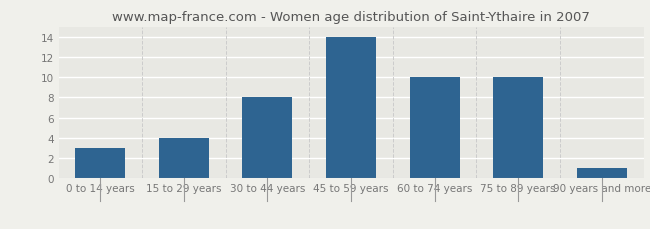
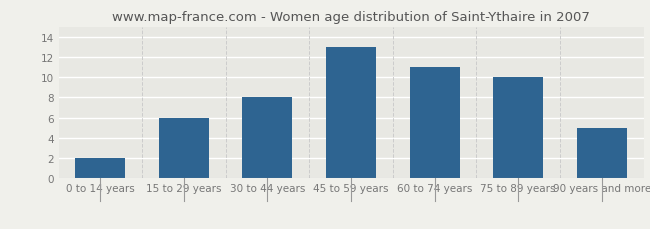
0 to 14 years: 3 -> 2
15 to 29 years: 4 -> 6
45 to 59 years: 14 -> 13
60 to 74 years: 10 -> 11
90 years and more: 1 -> 5
